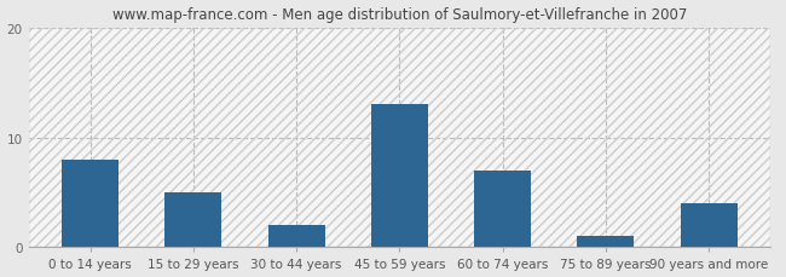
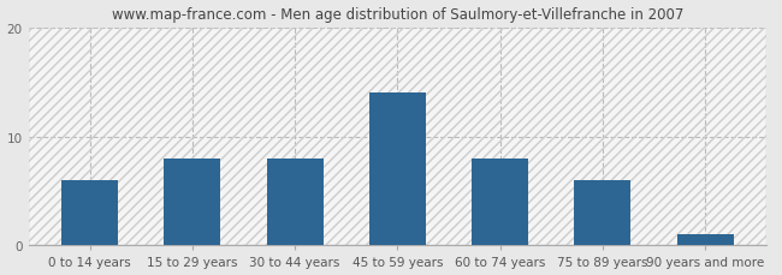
0 to 14 years: 8 -> 6
15 to 29 years: 5 -> 8
30 to 44 years: 2 -> 8
45 to 59 years: 13 -> 14
60 to 74 years: 7 -> 8
75 to 89 years: 1 -> 6
90 years and more: 4 -> 1
